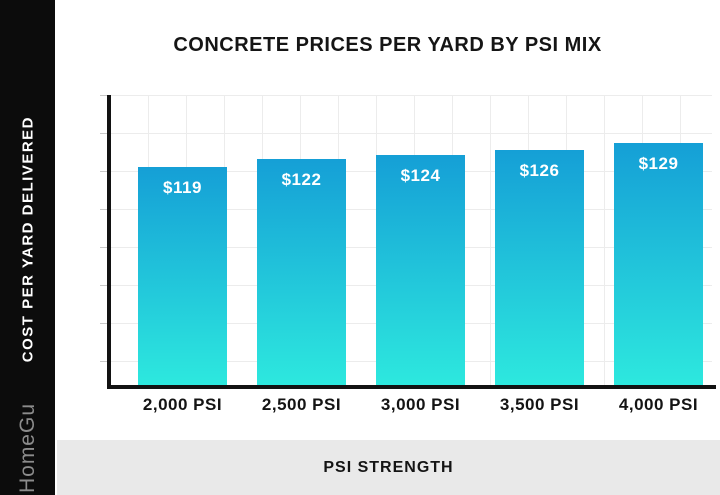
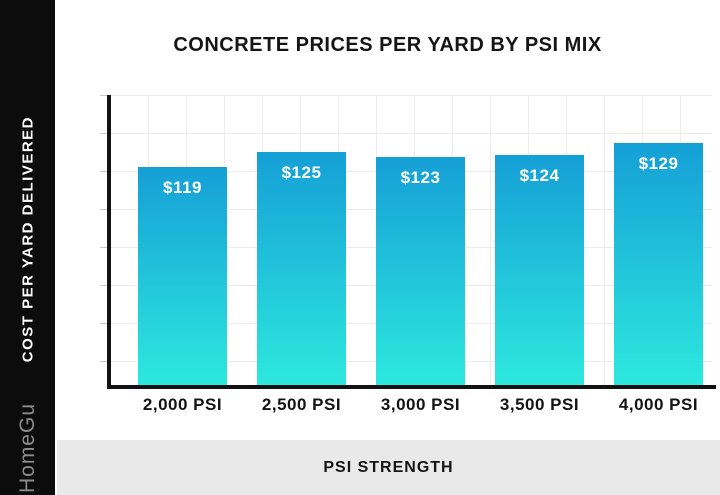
2,500 PSI: $122 -> $125
3,000 PSI: $124 -> $123
3,500 PSI: $126 -> $124
